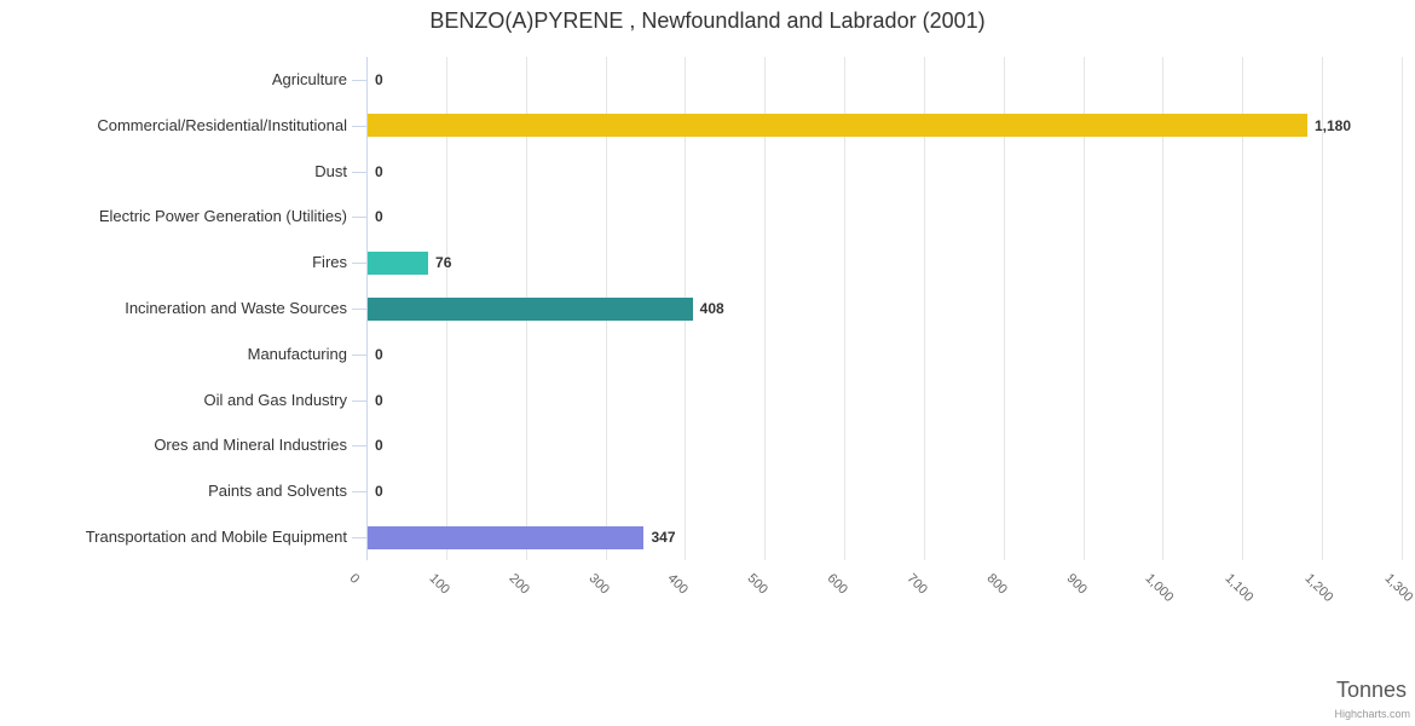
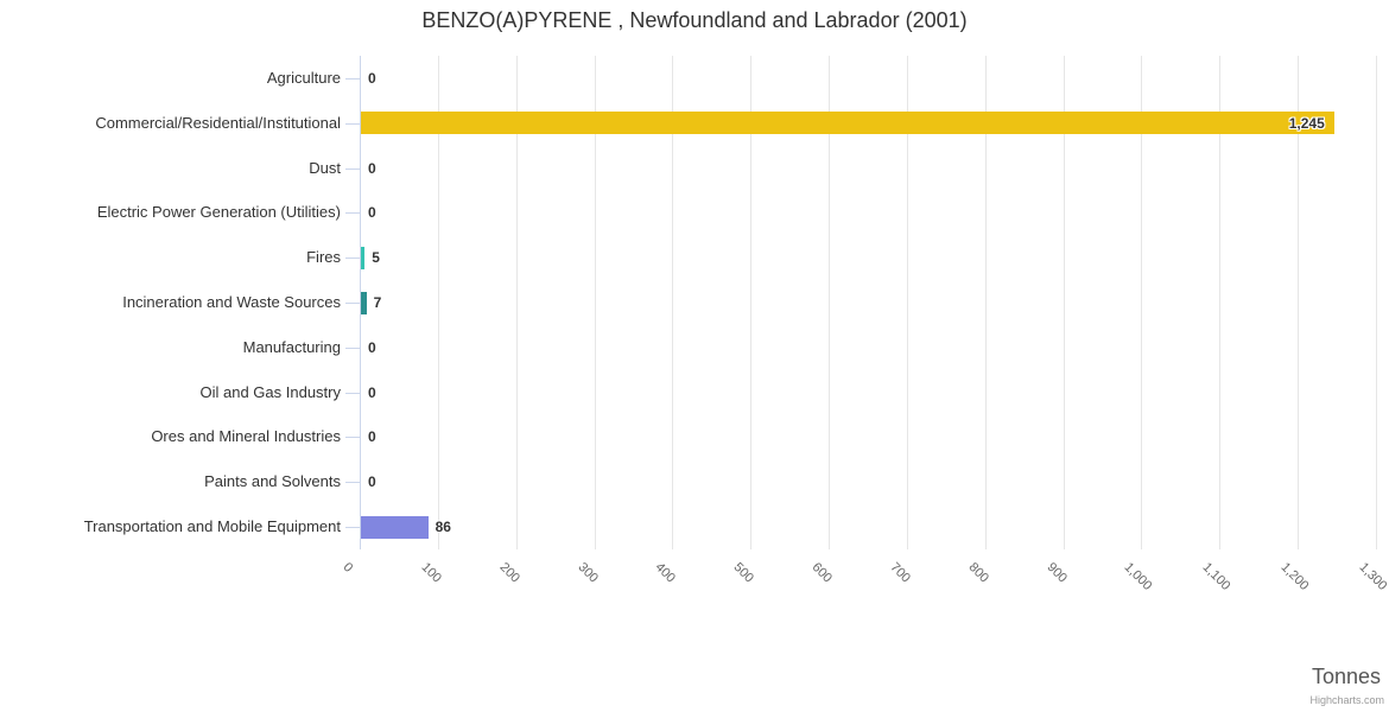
Commercial/Residential/Institutional: 1,180 -> 1,245
Fires: 76 -> 5
Incineration and Waste Sources: 408 -> 7
Transportation and Mobile Equipment: 347 -> 86
